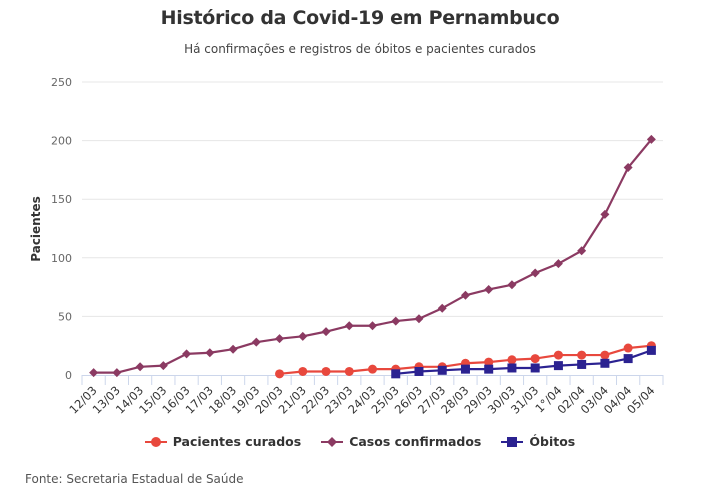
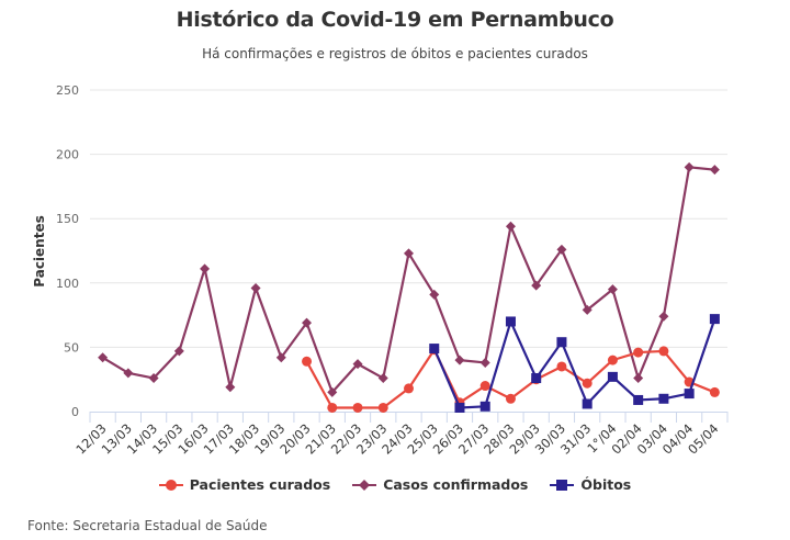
Casos confirmados/12/03: 2 -> 42
Casos confirmados/13/03: 2 -> 30
Casos confirmados/14/03: 7 -> 26
Casos confirmados/15/03: 8 -> 47
Casos confirmados/16/03: 18 -> 111
Casos confirmados/18/03: 22 -> 96
Casos confirmados/19/03: 28 -> 42
Pacientes curados/20/03: 1 -> 39
Casos confirmados/20/03: 31 -> 69
Casos confirmados/21/03: 33 -> 15
Casos confirmados/23/03: 42 -> 26
Pacientes curados/24/03: 5 -> 18
Casos confirmados/24/03: 42 -> 123
Pacientes curados/25/03: 5 -> 48
Casos confirmados/25/03: 46 -> 91
Óbitos/25/03: 1 -> 49
Casos confirmados/26/03: 48 -> 40
Pacientes curados/27/03: 7 -> 20
Casos confirmados/27/03: 57 -> 38
Casos confirmados/28/03: 68 -> 144
Óbitos/28/03: 5 -> 70
Pacientes curados/29/03: 11 -> 25
Casos confirmados/29/03: 73 -> 98
Óbitos/29/03: 5 -> 26
Pacientes curados/30/03: 13 -> 35
Casos confirmados/30/03: 77 -> 126
Óbitos/30/03: 6 -> 54
Pacientes curados/31/03: 14 -> 22
Casos confirmados/31/03: 87 -> 79
Pacientes curados/1°/04: 17 -> 40
Óbitos/1°/04: 8 -> 27
Pacientes curados/02/04: 17 -> 46
Casos confirmados/02/04: 106 -> 26
Pacientes curados/03/04: 17 -> 47
Casos confirmados/03/04: 137 -> 74
Casos confirmados/04/04: 177 -> 190
Pacientes curados/05/04: 25 -> 15
Casos confirmados/05/04: 201 -> 188
Óbitos/05/04: 21 -> 72
